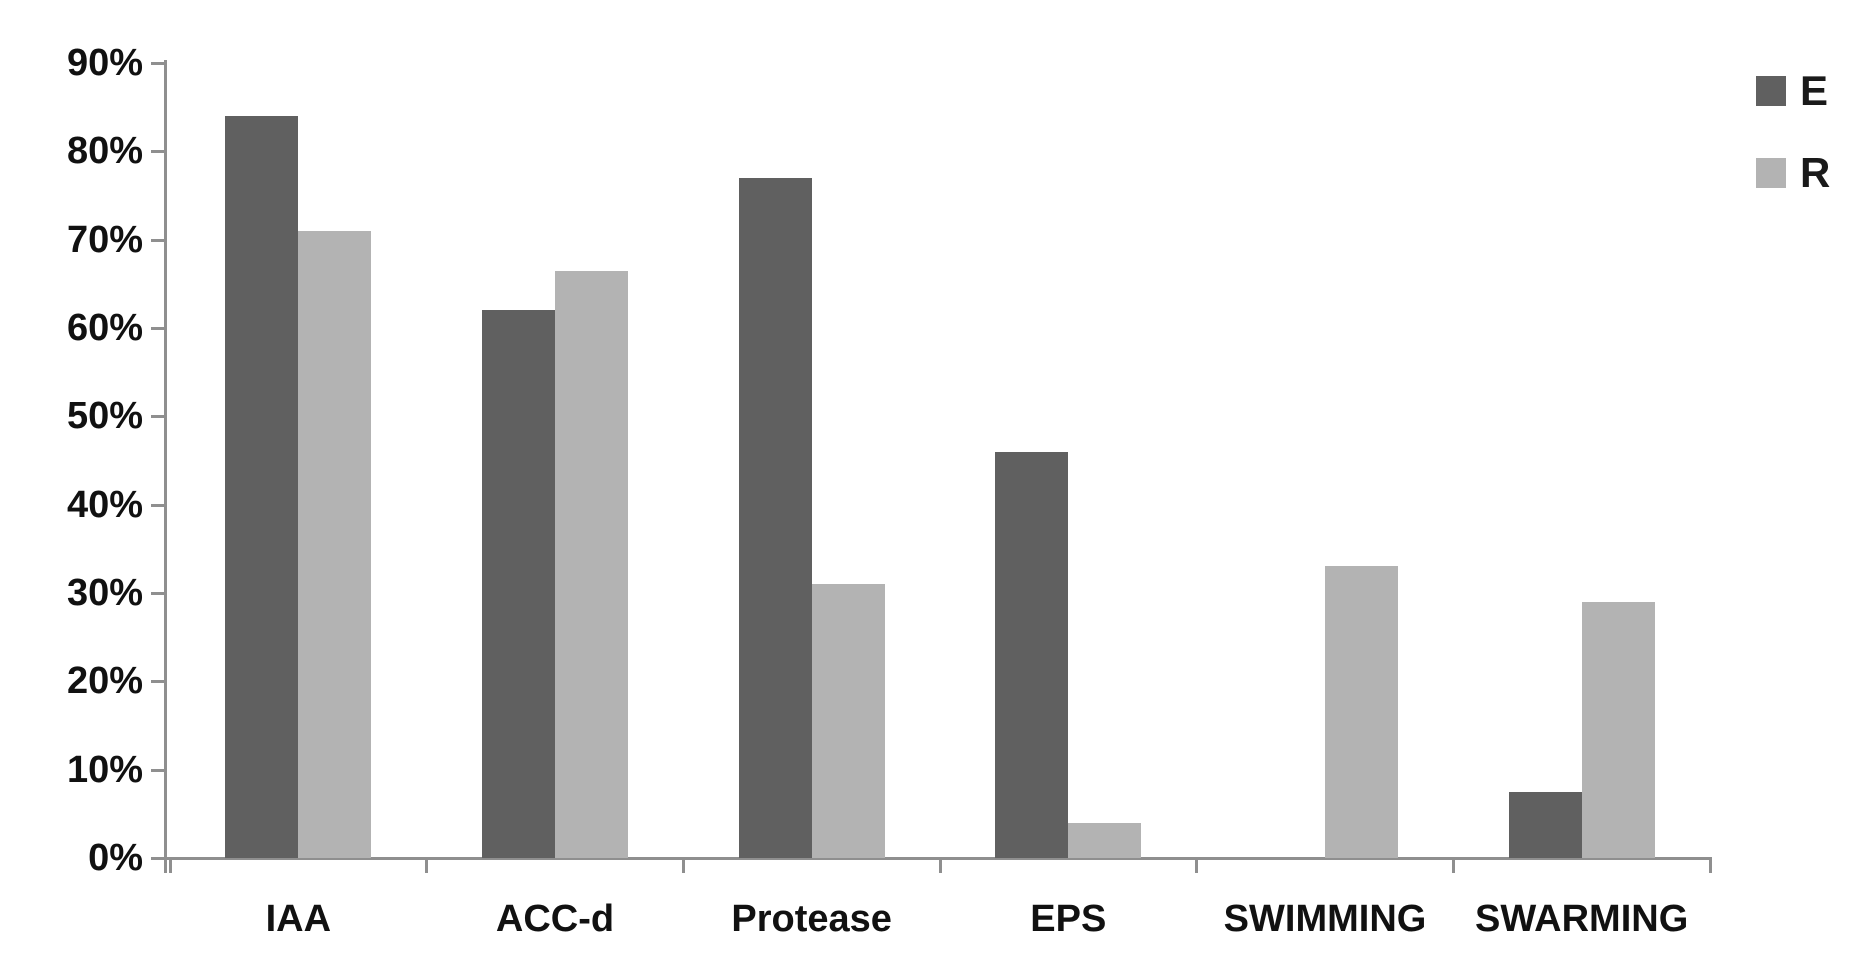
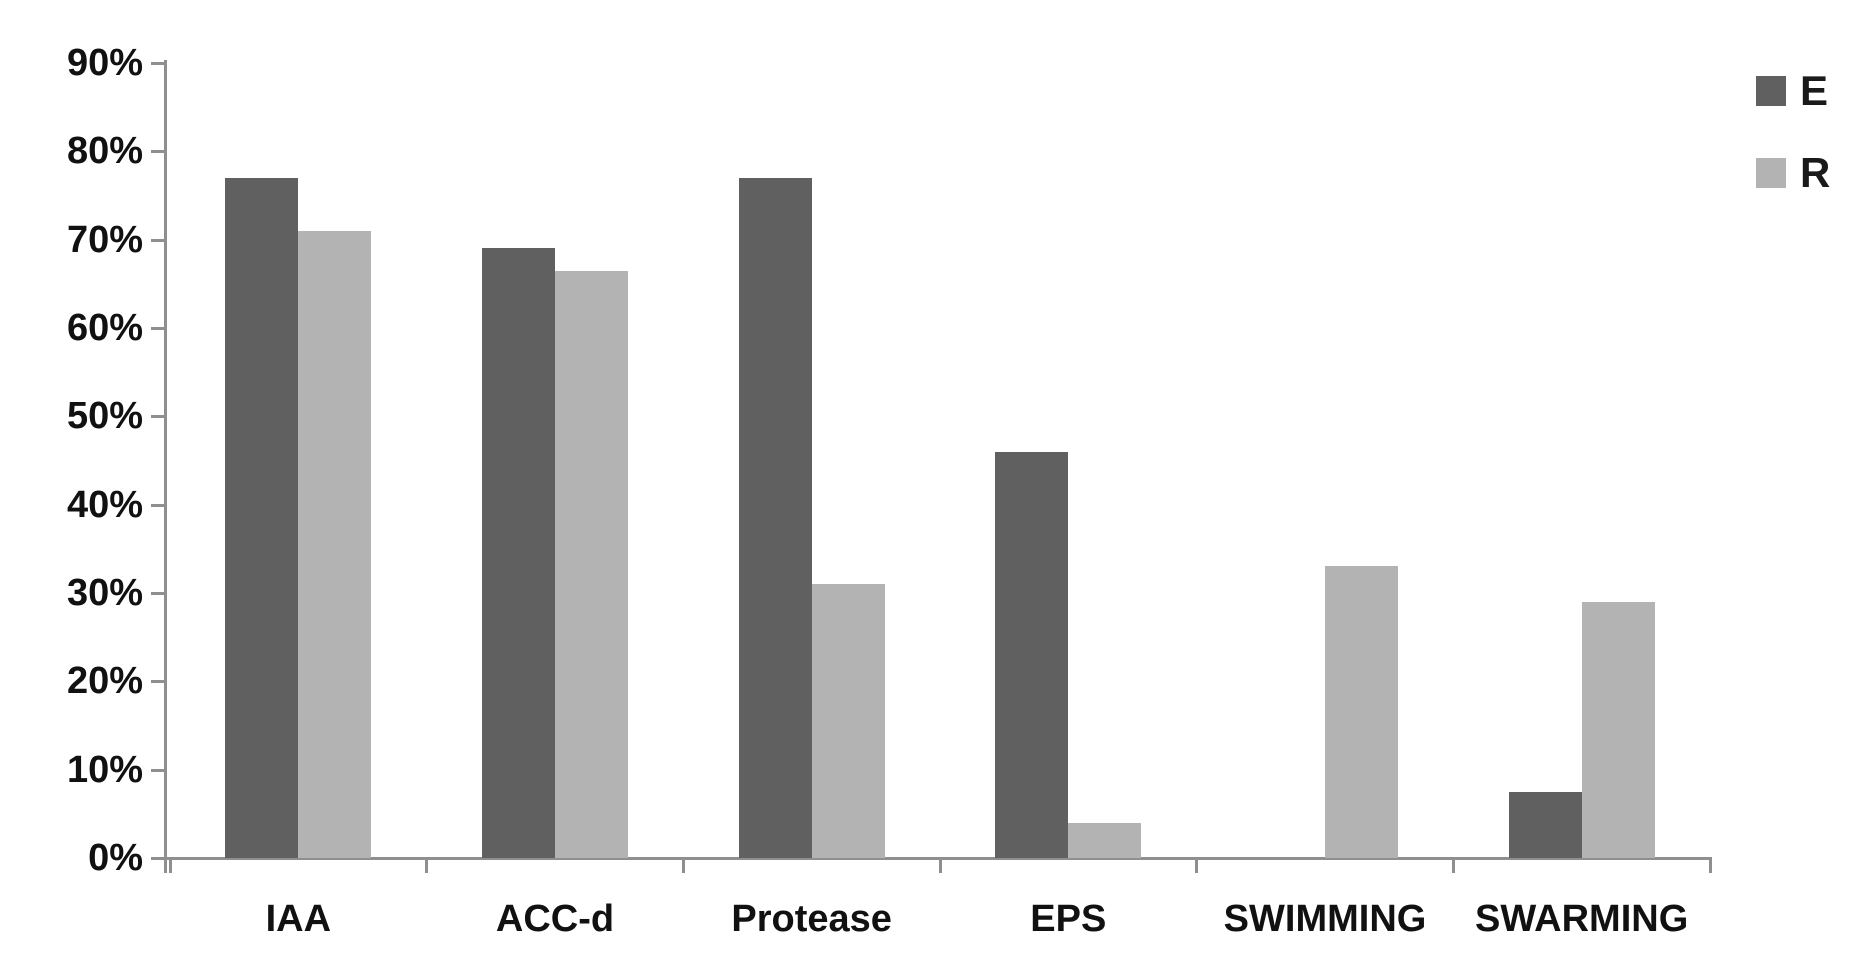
E/IAA: 84% -> 77%
E/ACC-d: 62% -> 69%
